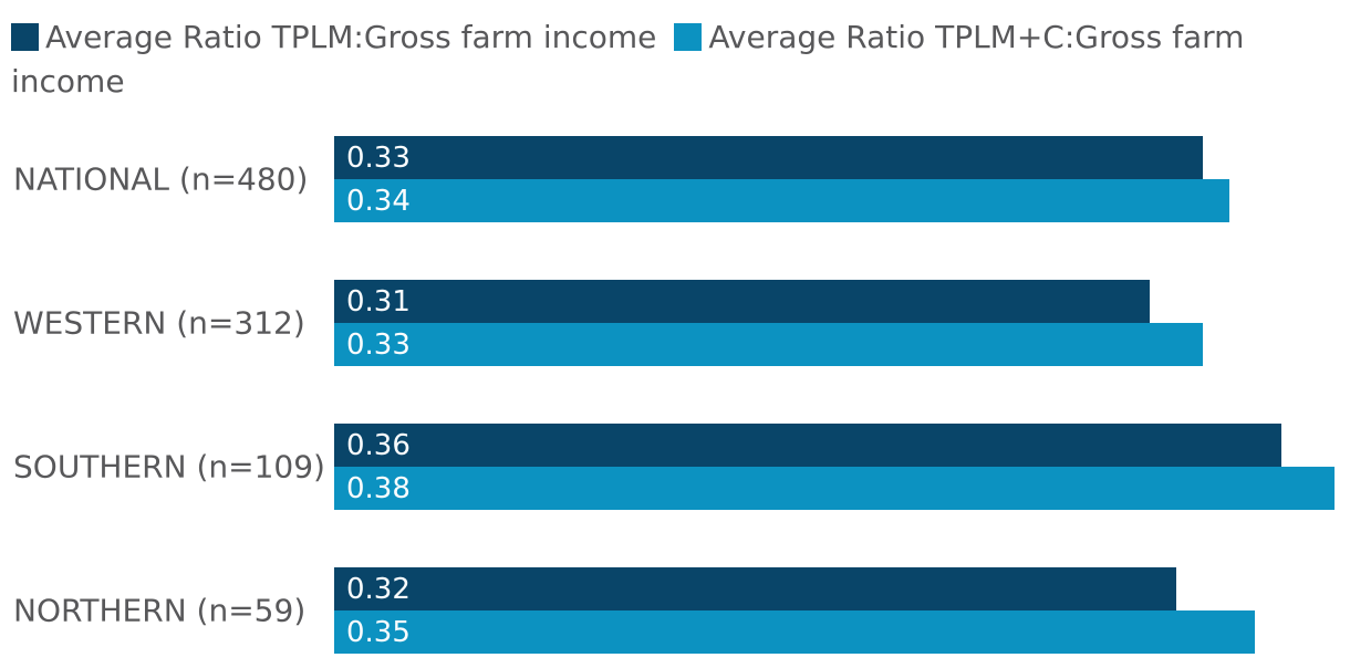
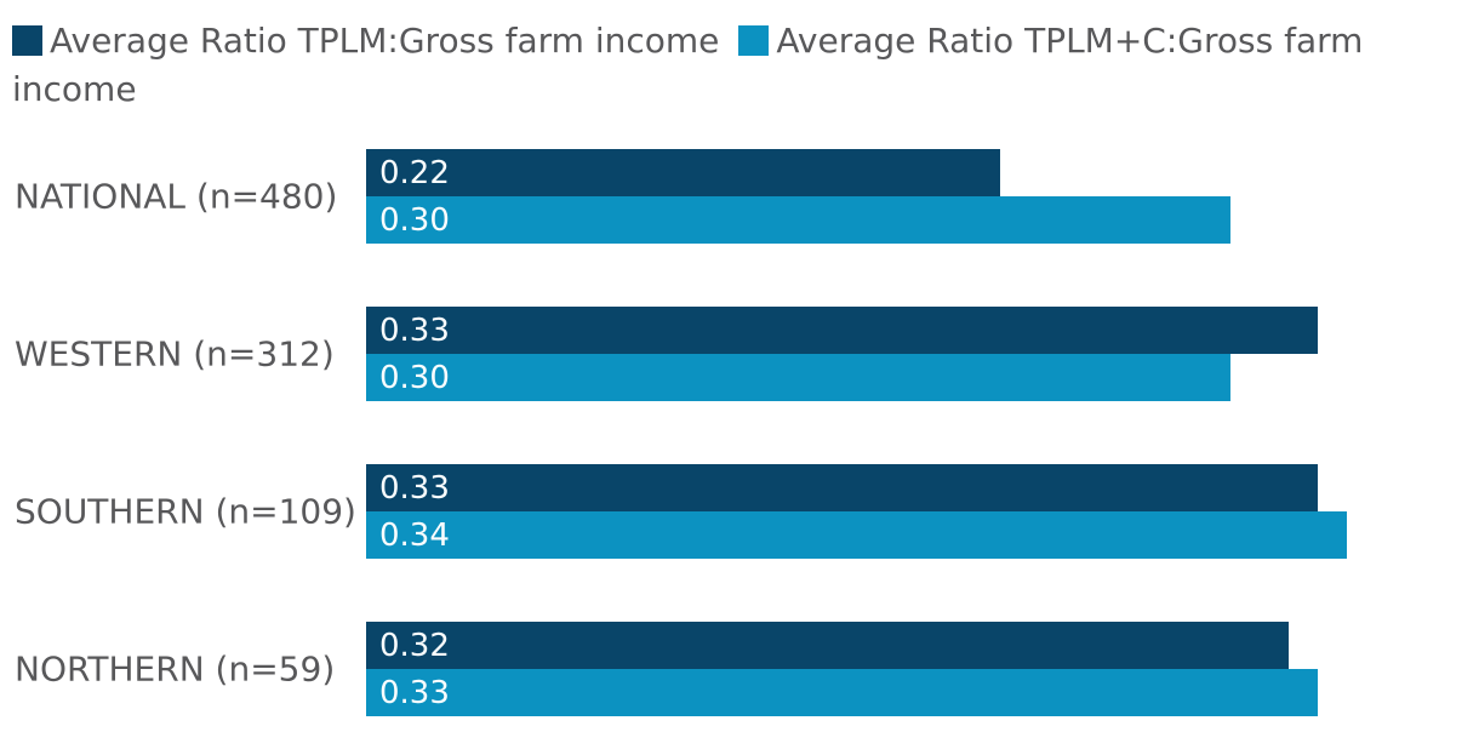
Average Ratio TPLM:Gross farm income/NATIONAL (n=480): 0.33 -> 0.22
Average Ratio TPLM+C:Gross farm income/NATIONAL (n=480): 0.34 -> 0.30
Average Ratio TPLM:Gross farm income/WESTERN (n=312): 0.31 -> 0.33
Average Ratio TPLM+C:Gross farm income/WESTERN (n=312): 0.33 -> 0.30
Average Ratio TPLM:Gross farm income/SOUTHERN (n=109): 0.36 -> 0.33
Average Ratio TPLM+C:Gross farm income/SOUTHERN (n=109): 0.38 -> 0.34
Average Ratio TPLM+C:Gross farm income/NORTHERN (n=59): 0.35 -> 0.33
